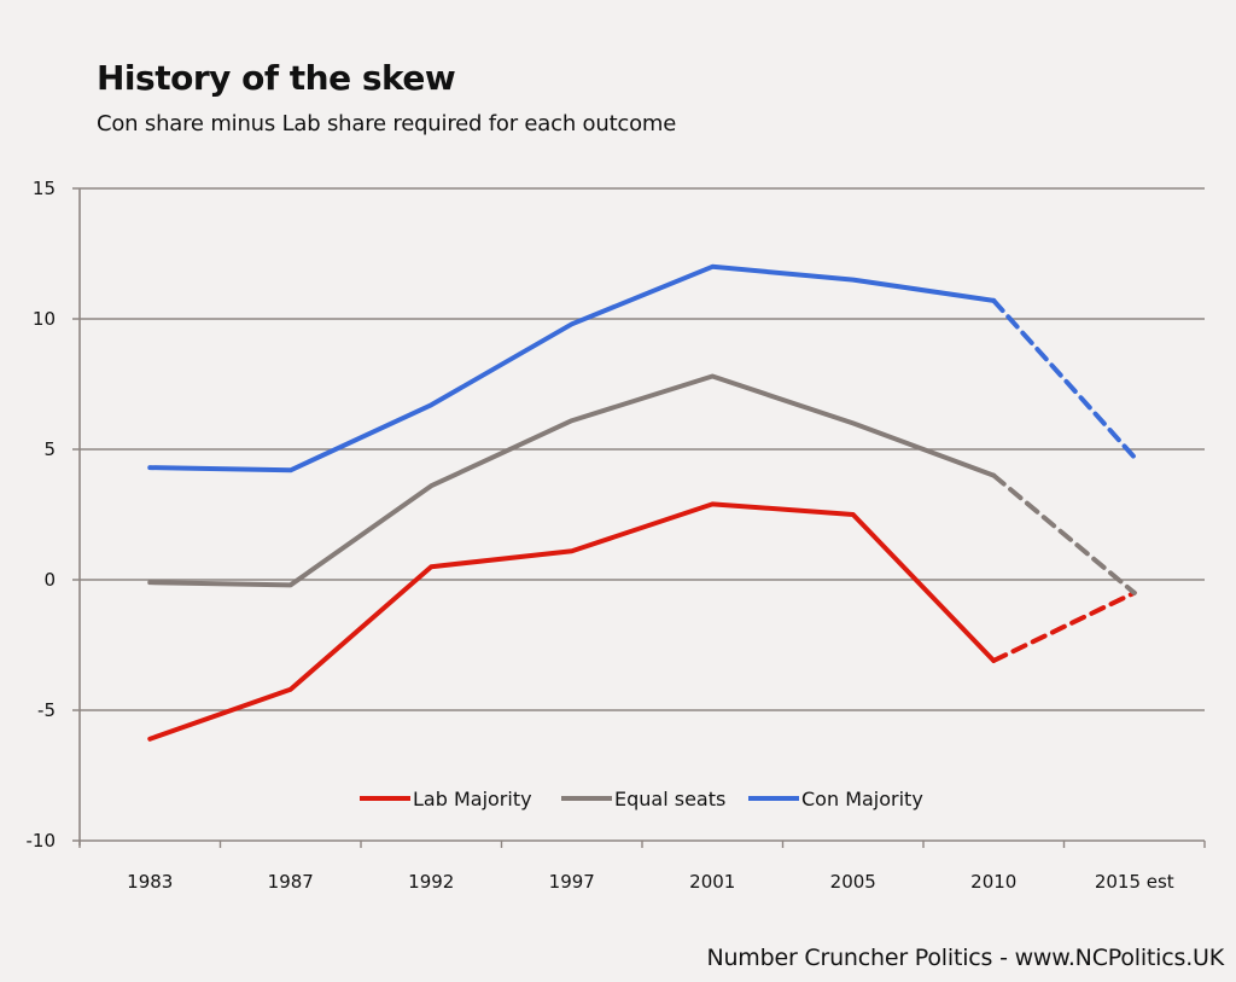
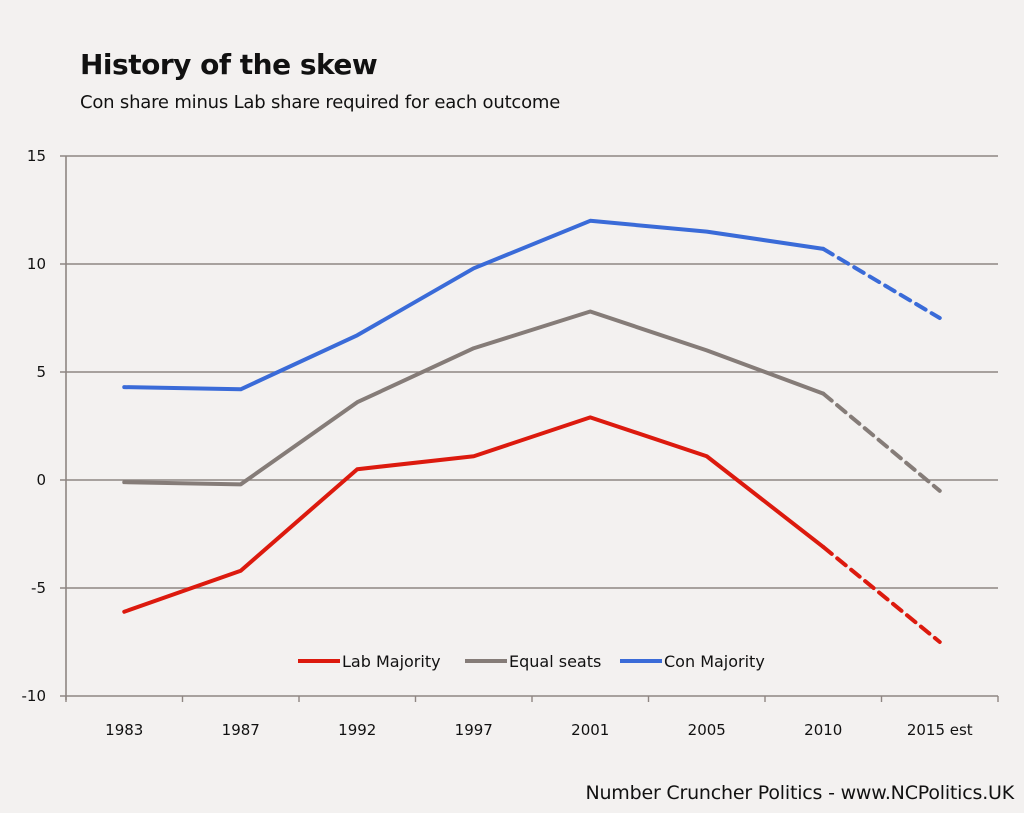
Lab Majority/2005: 2.5 -> 1.1
Lab Majority/2015 est: -0.5 -> -7.5
Con Majority/2015 est: 4.7 -> 7.5
